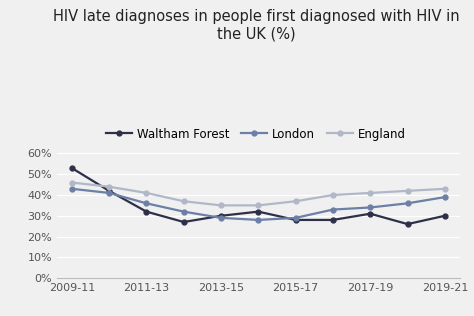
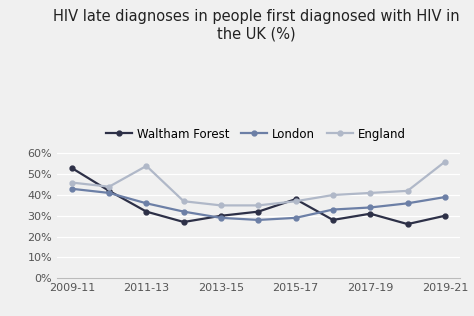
England/2011-13: 41% -> 54%
Waltham Forest/2015-17: 28% -> 38%
England/2019-21: 43% -> 56%
